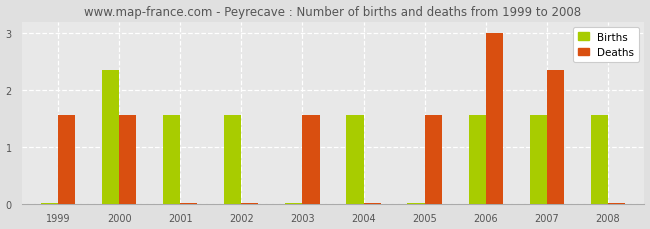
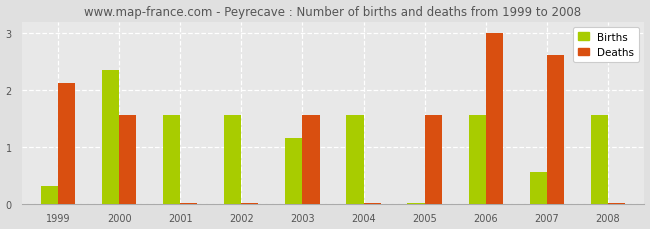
Births/1999: 0.02 -> 0.32
Deaths/1999: 1.55 -> 2.12
Births/2003: 0.02 -> 1.16
Births/2007: 1.55 -> 0.56
Deaths/2007: 2.35 -> 2.62
